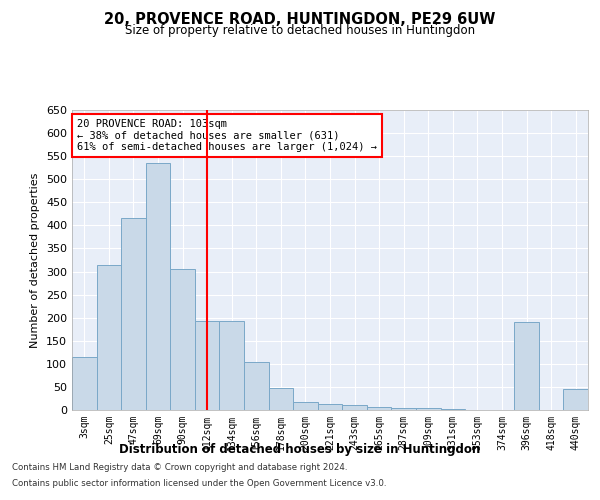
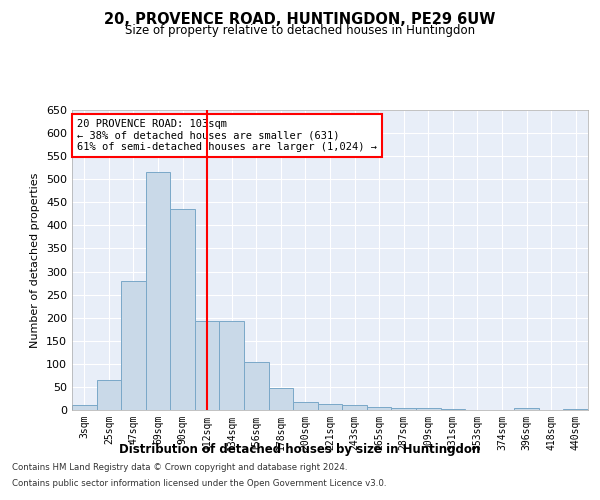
3sqm: 115 -> 10
25sqm: 315 -> 65
47sqm: 415 -> 280
69sqm: 535 -> 515
90sqm: 305 -> 435
396sqm: 190 -> 4
440sqm: 45 -> 2
